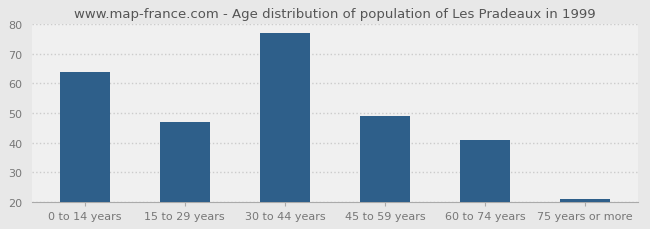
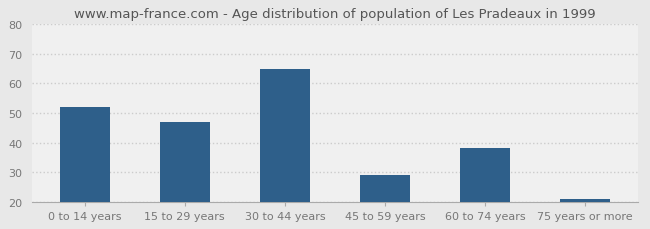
0 to 14 years: 64 -> 52
30 to 44 years: 77 -> 65
45 to 59 years: 49 -> 29
60 to 74 years: 41 -> 38
